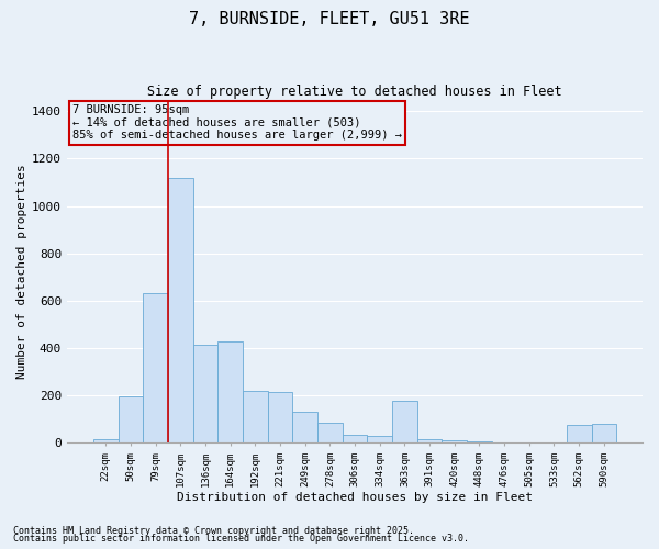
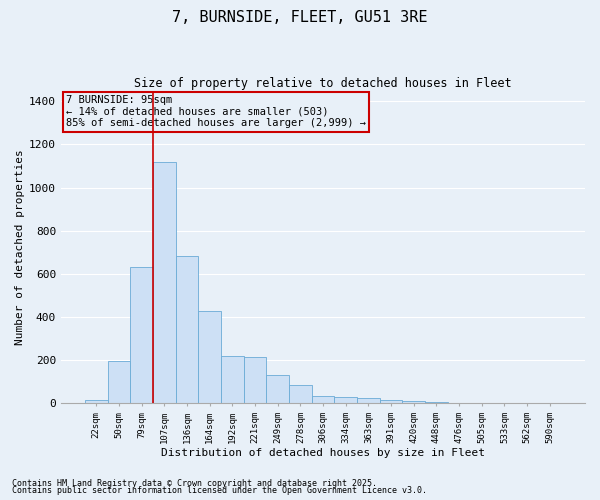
136sqm: 415 -> 685
363sqm: 180 -> 25
562sqm: 75 -> 1
590sqm: 80 -> 1
